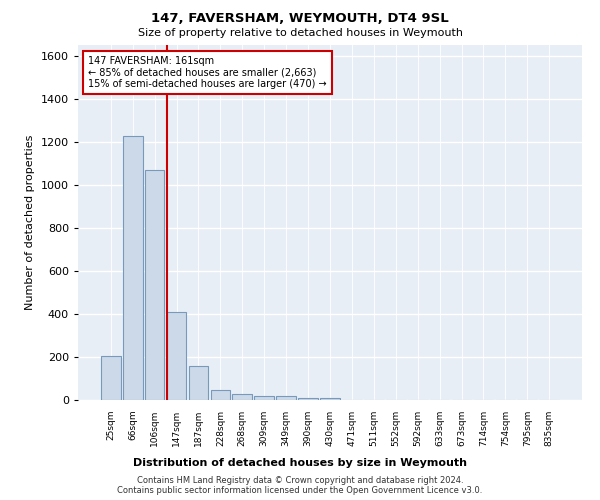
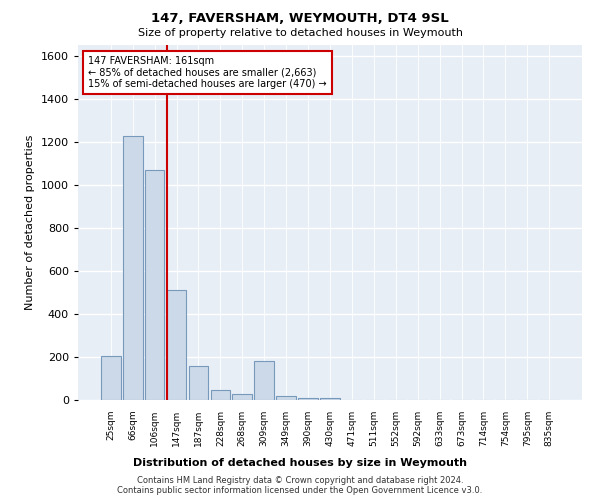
147sqm: 410 -> 510
309sqm: 18 -> 180
